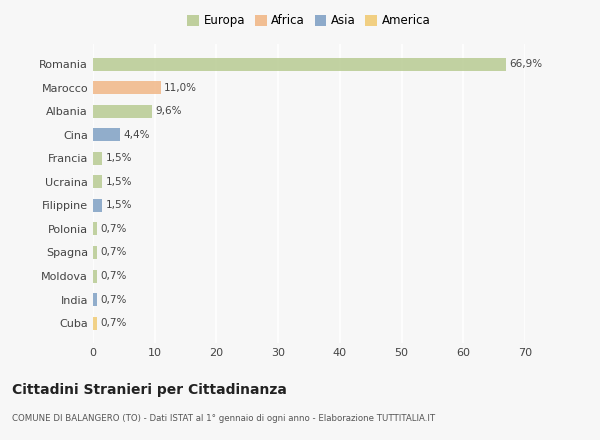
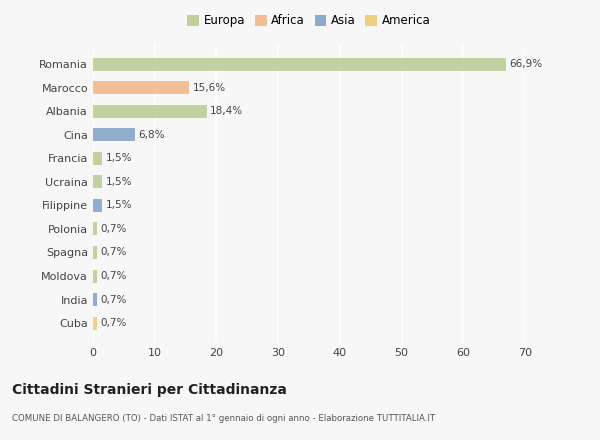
Marocco: 11,0% -> 15,6%
Albania: 9,6% -> 18,4%
Cina: 4,4% -> 6,8%
